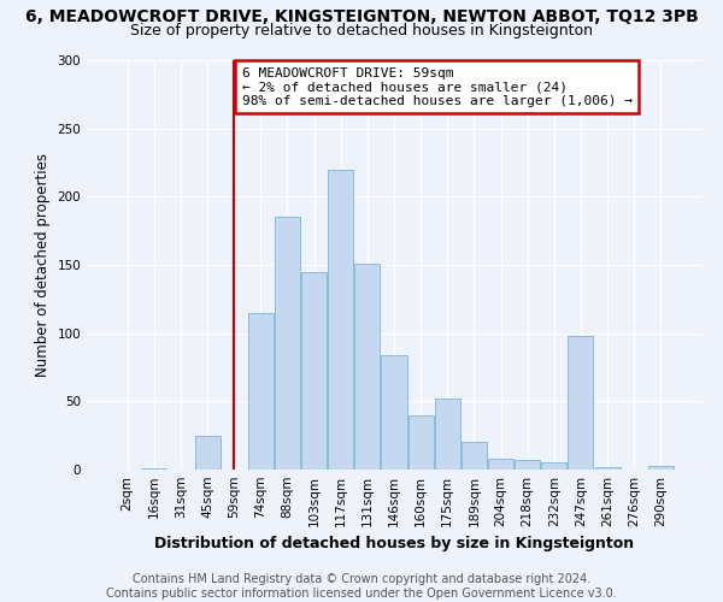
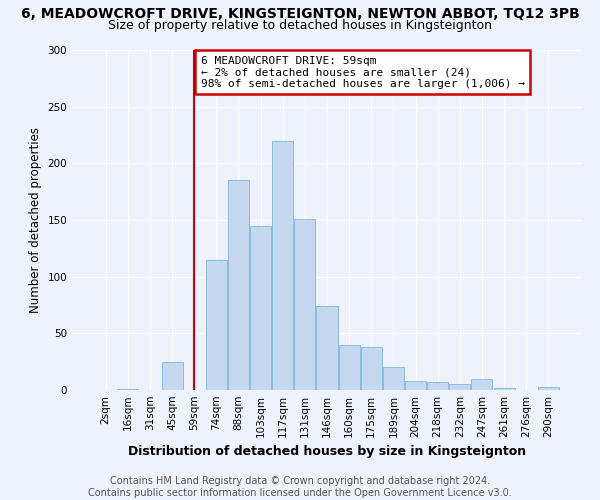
146sqm: 84 -> 74
175sqm: 52 -> 38
247sqm: 98 -> 10
